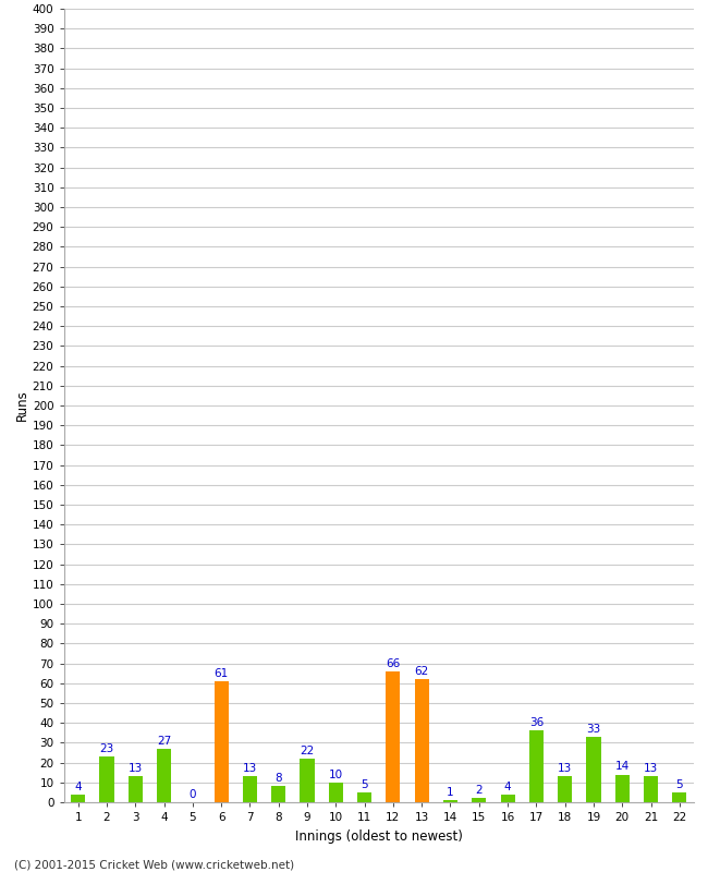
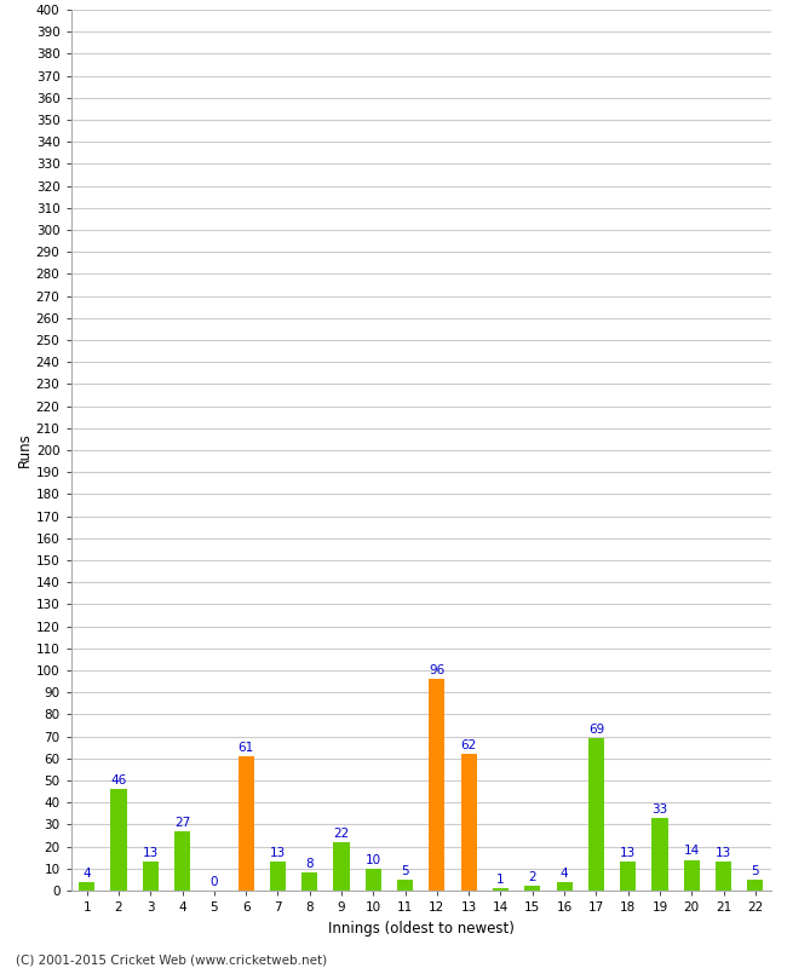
2: 23 -> 46
12: 66 -> 96
17: 36 -> 69
